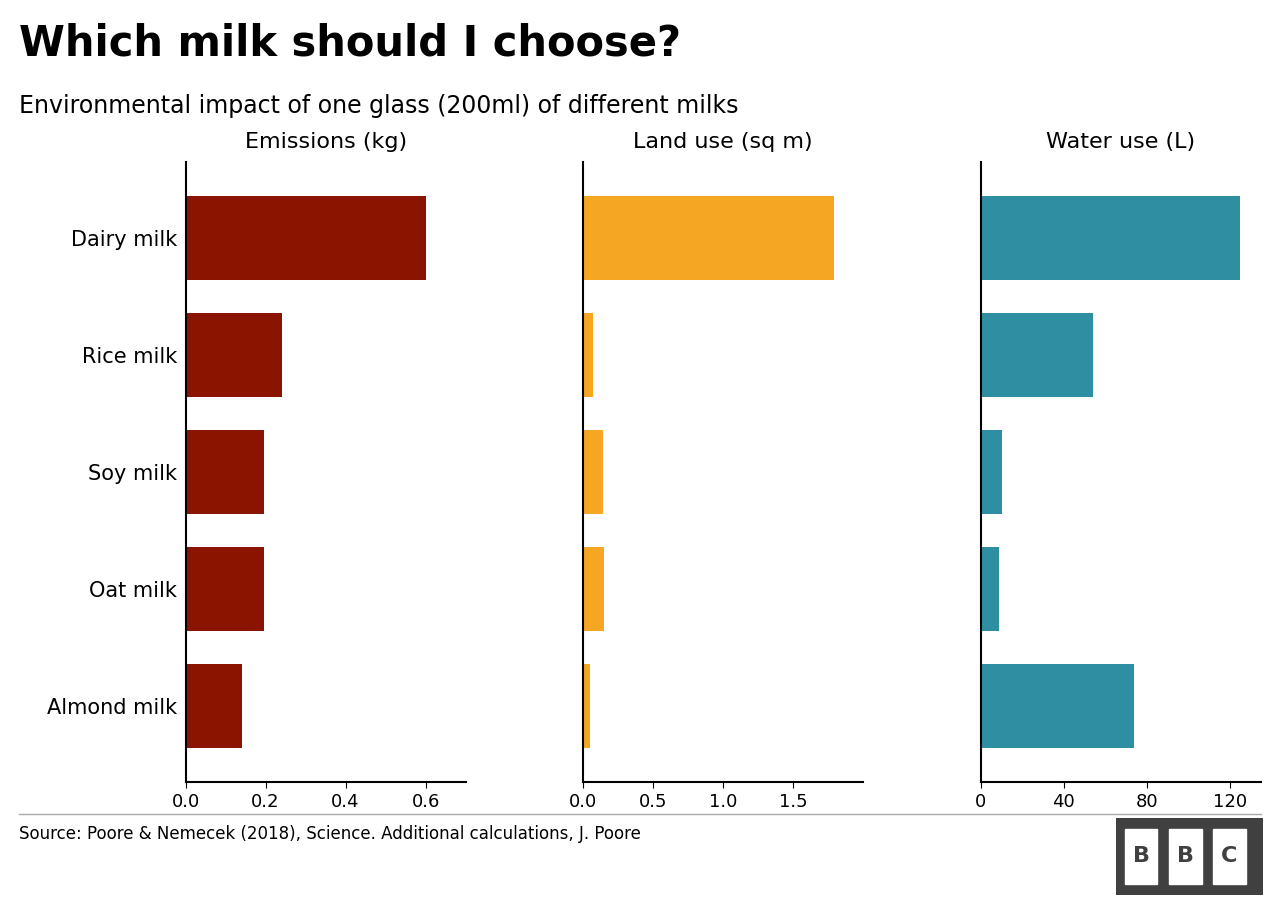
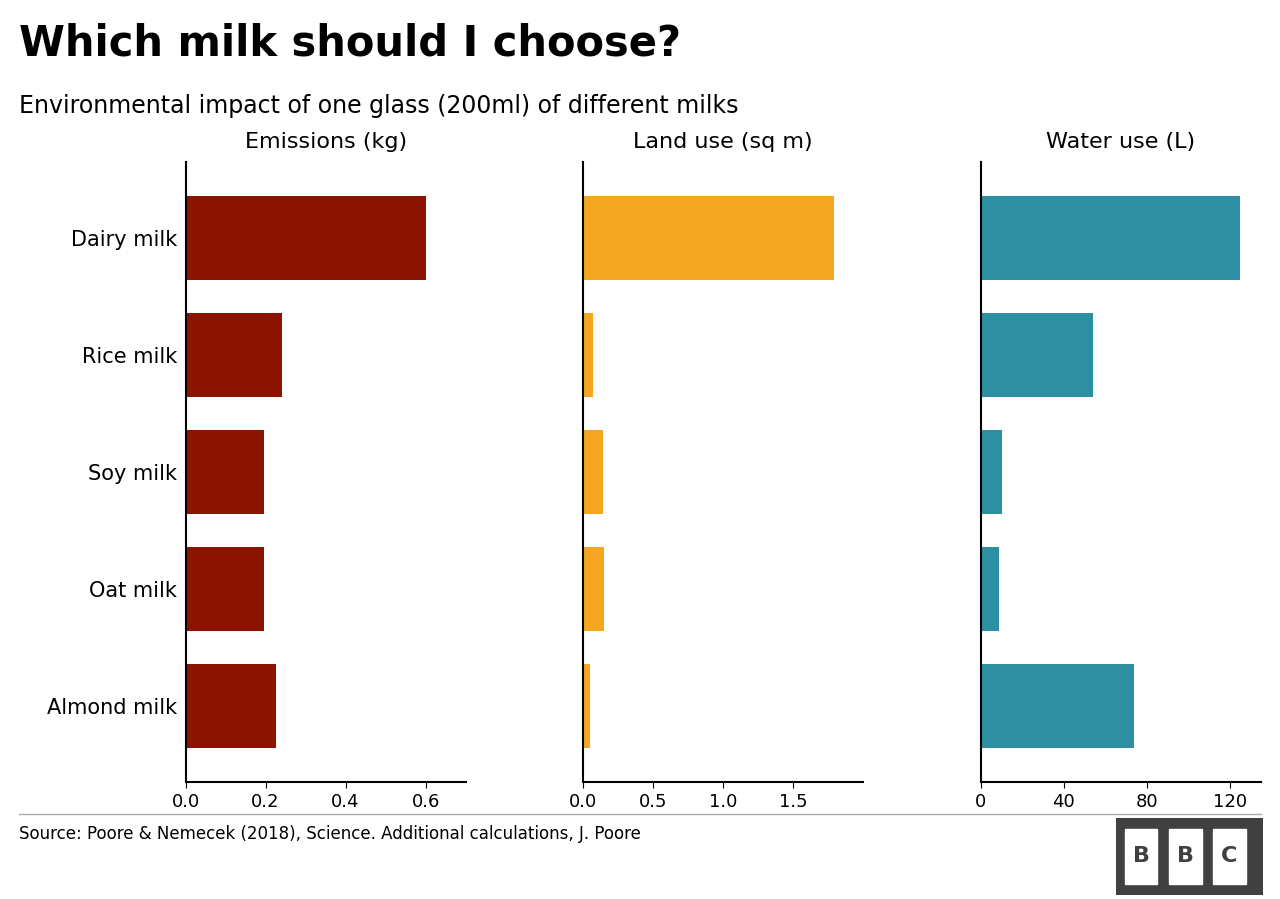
Emissions (kg)/Almond milk: 0.140 -> 0.225
